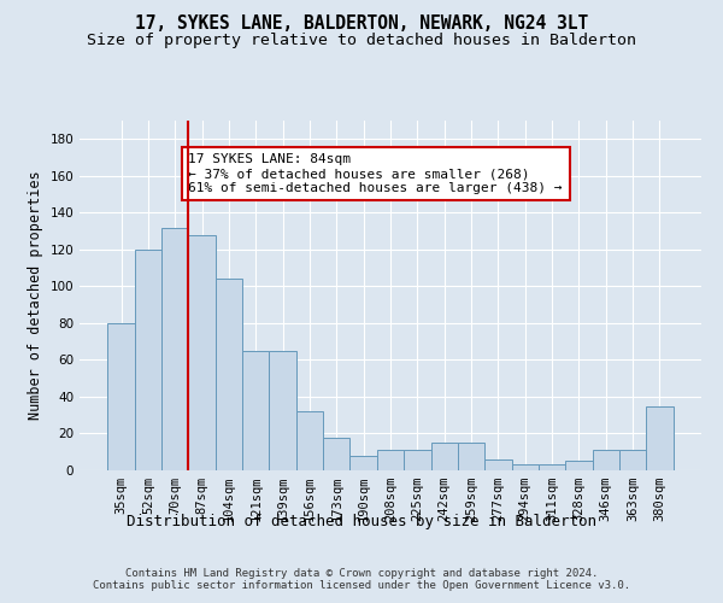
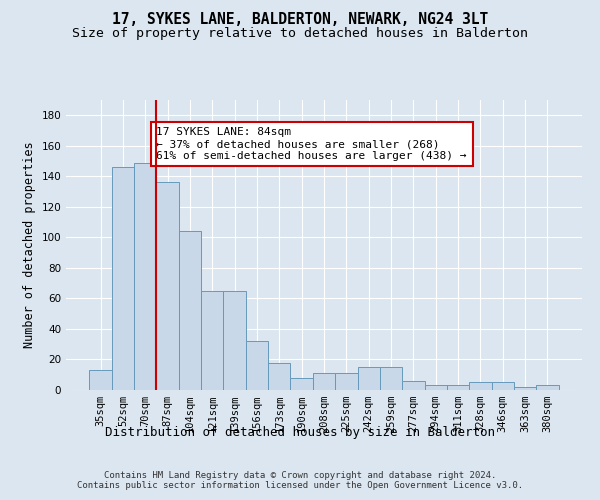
35sqm: 80 -> 13
52sqm: 120 -> 146
70sqm: 132 -> 149
87sqm: 128 -> 136
346sqm: 11 -> 5
363sqm: 11 -> 2
380sqm: 35 -> 3
